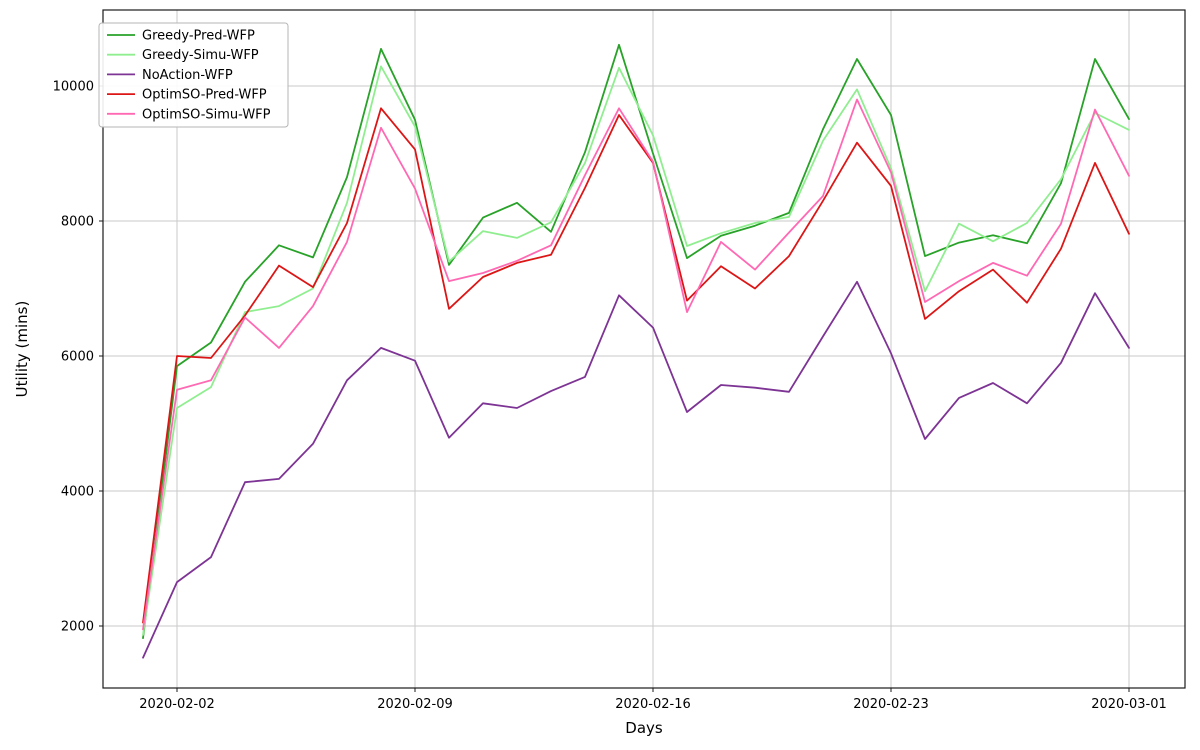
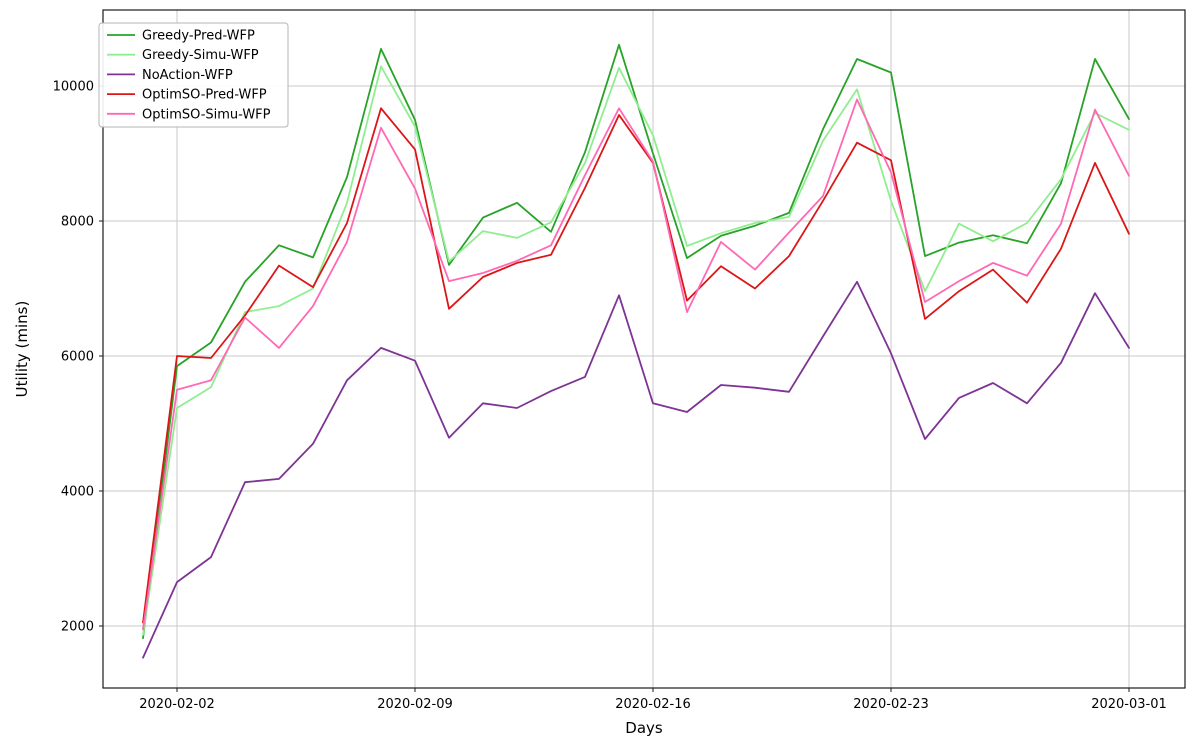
NoAction-WFP/2020-02-16: 6400 -> 5300
Greedy-Pred-WFP/2020-02-23: 9600 -> 10200
Greedy-Simu-WFP/2020-02-23: 8800 -> 8300
OptimSO-Pred-WFP/2020-02-23: 8500 -> 8900
